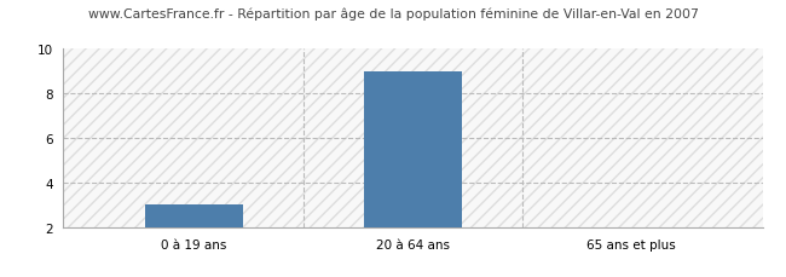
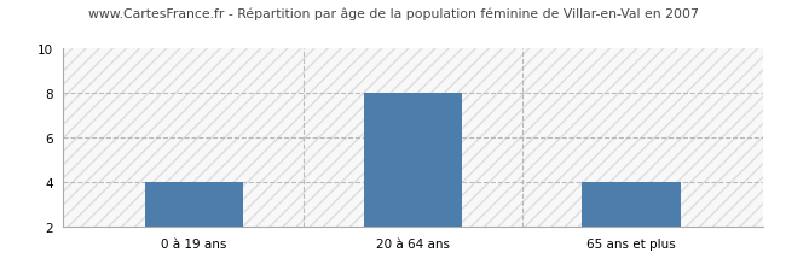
0 à 19 ans: 3 -> 4
20 à 64 ans: 9 -> 8
65 ans et plus: 2 -> 4
